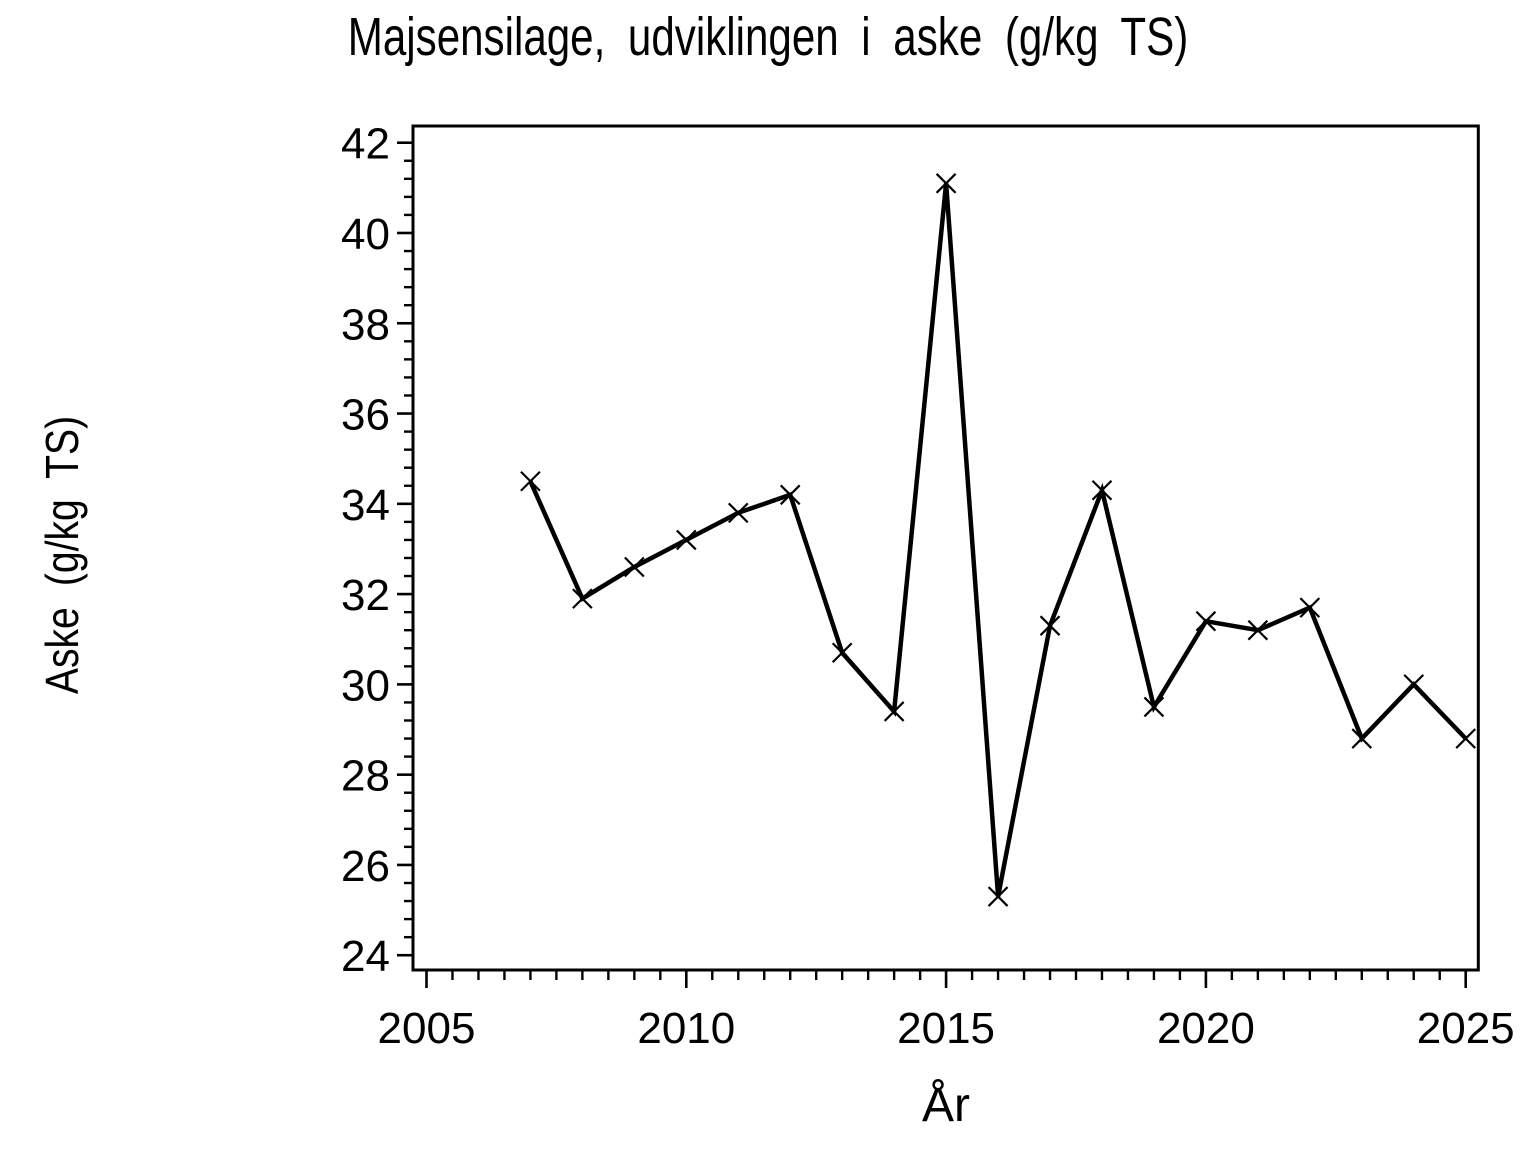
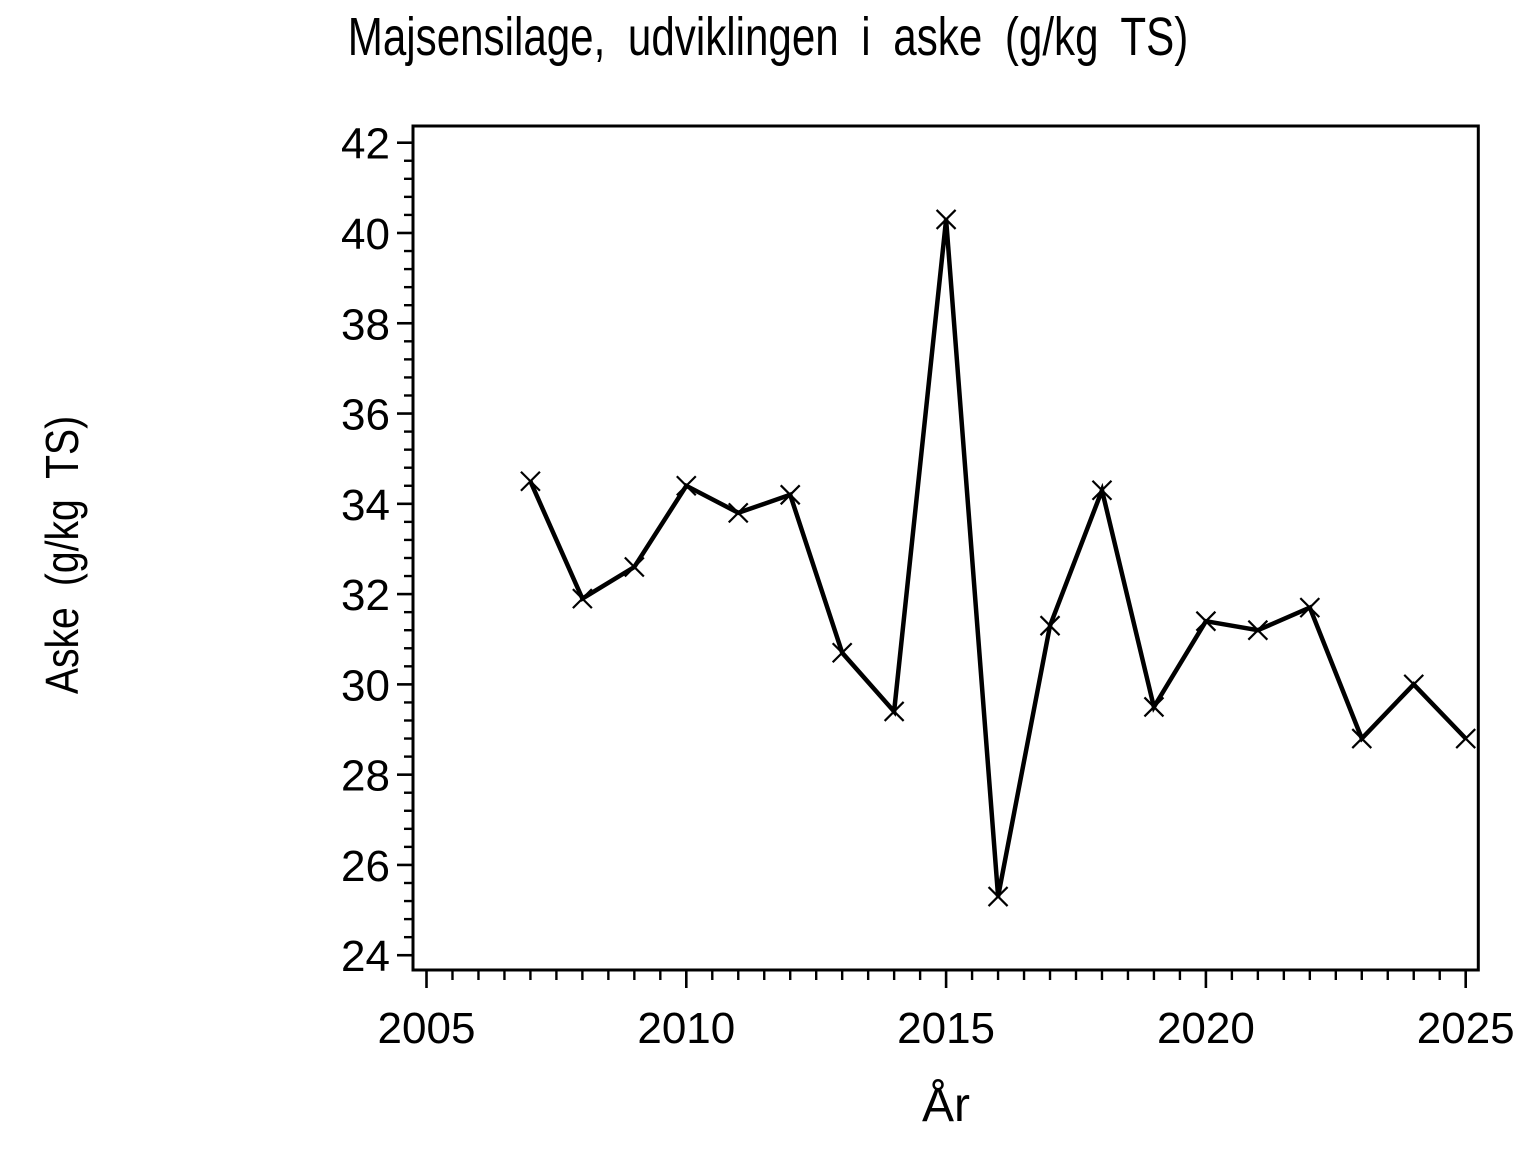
2010: 33.2 -> 34.4
2015: 41.1 -> 40.3
